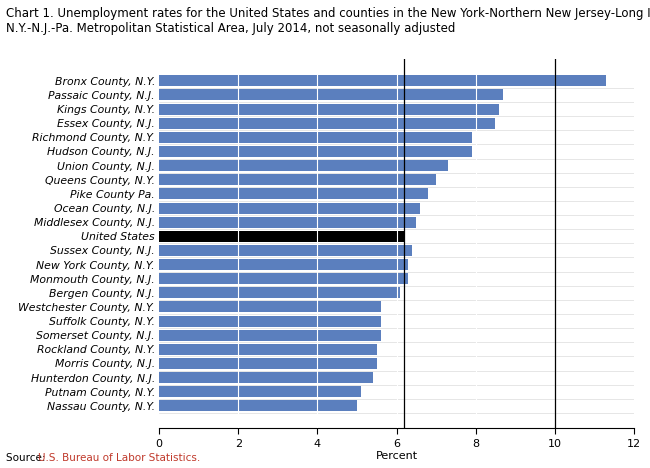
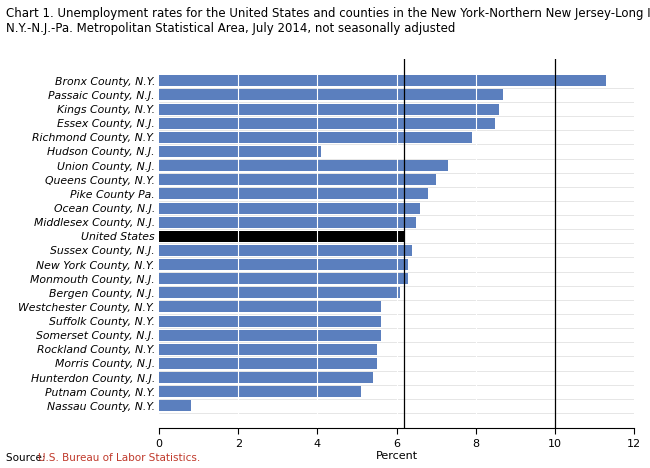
Hudson County, N.J.: 7.9 -> 4.1
Nassau County, N.Y.: 5.0 -> 0.8
